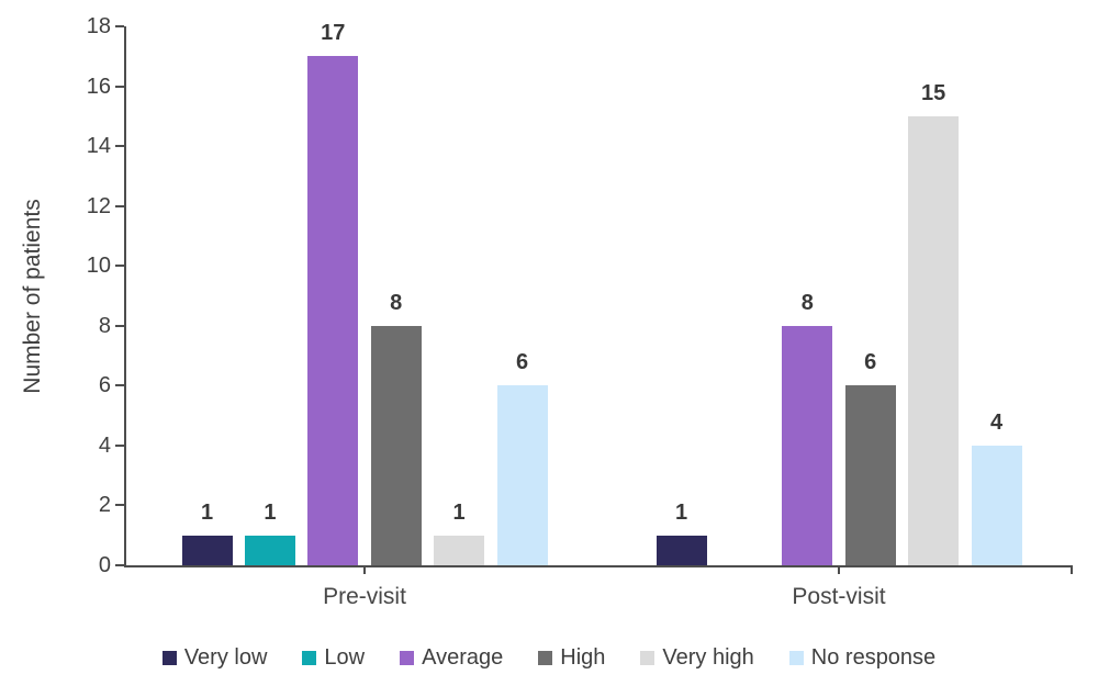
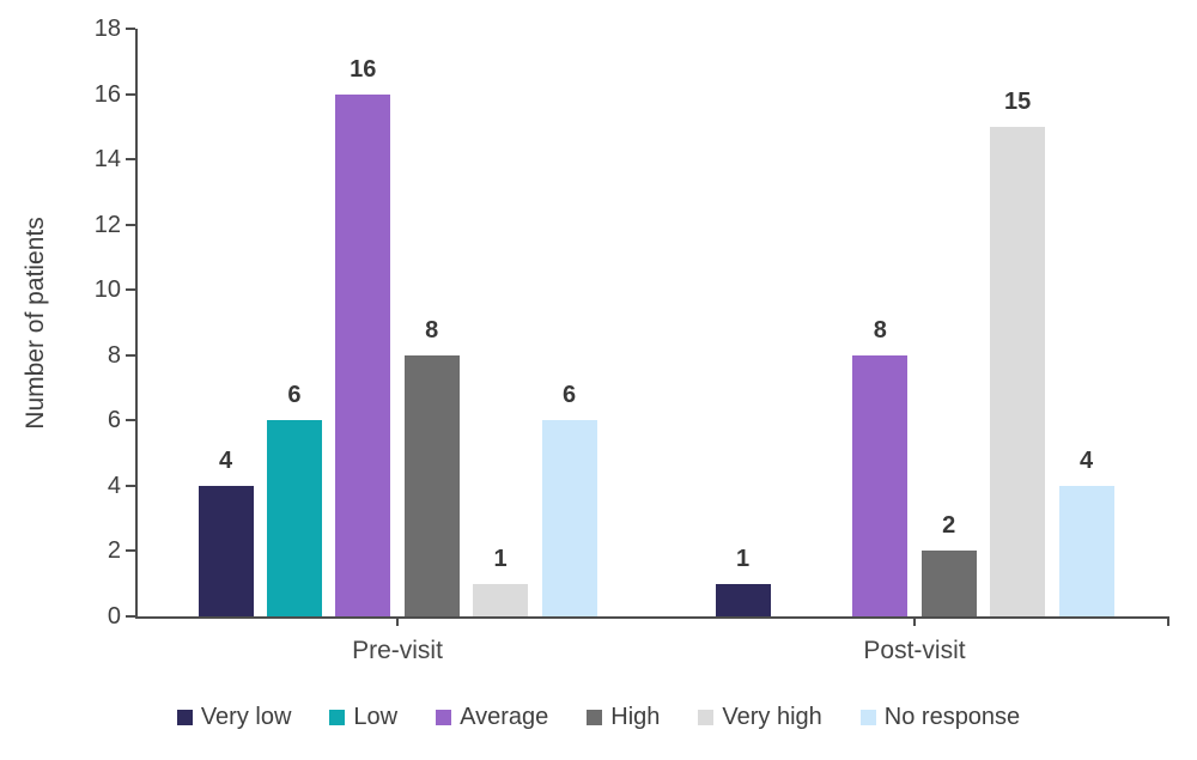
Very low/Pre-visit: 1 -> 4
Low/Pre-visit: 1 -> 6
Average/Pre-visit: 17 -> 16
High/Post-visit: 6 -> 2
